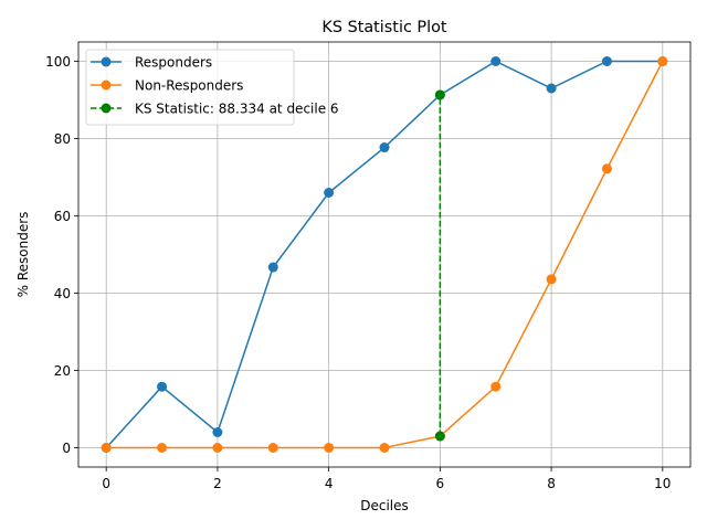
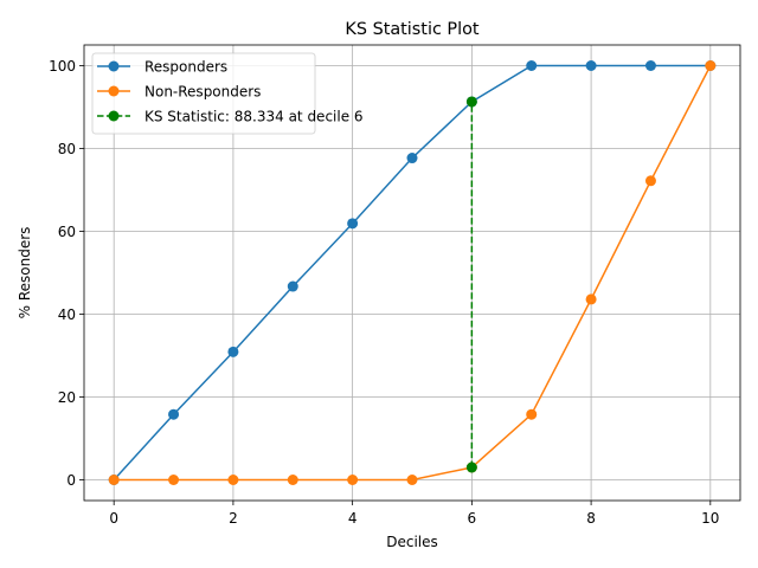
Responders/2: 4 -> 31
Responders/4: 66 -> 62
Responders/8: 93 -> 100
